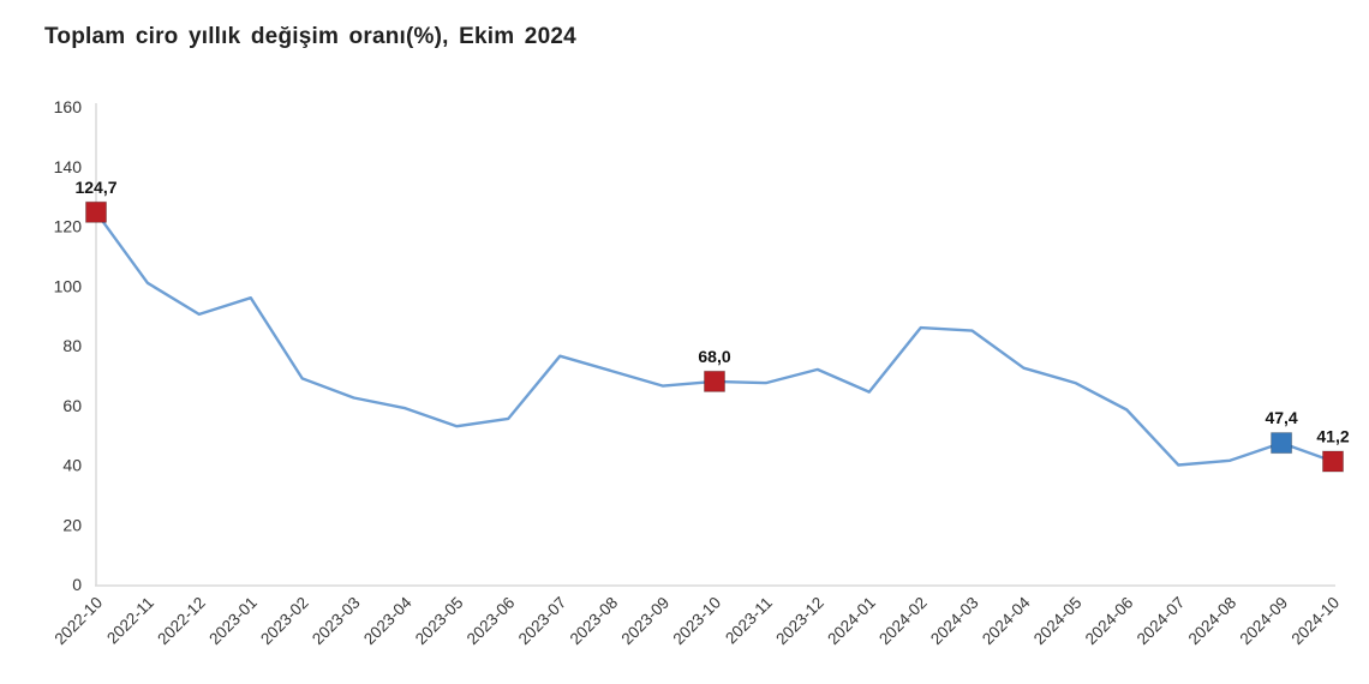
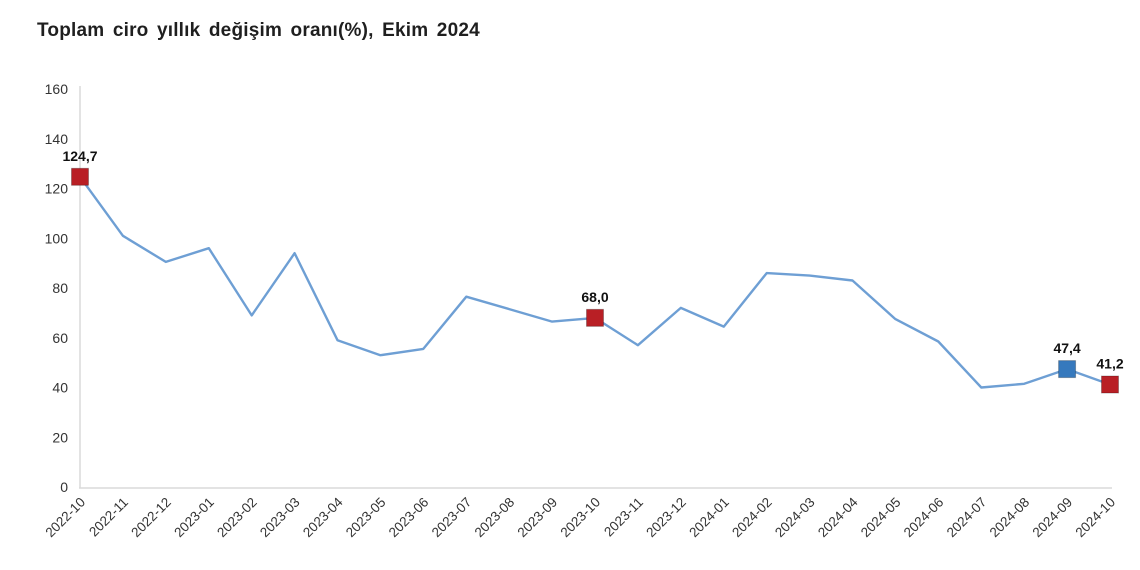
2023-03: 62 -> 94
2023-11: 68 -> 57
2024-04: 72 -> 83
